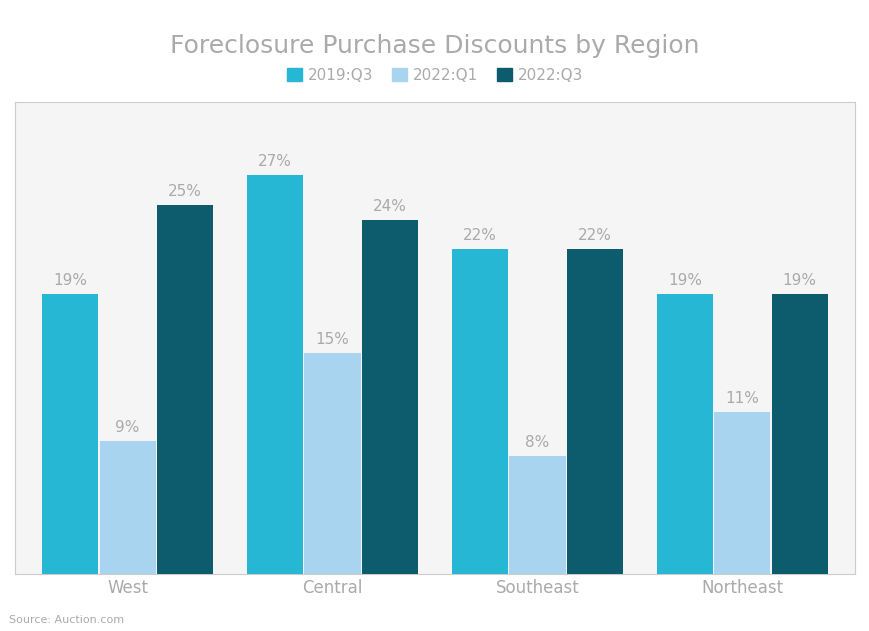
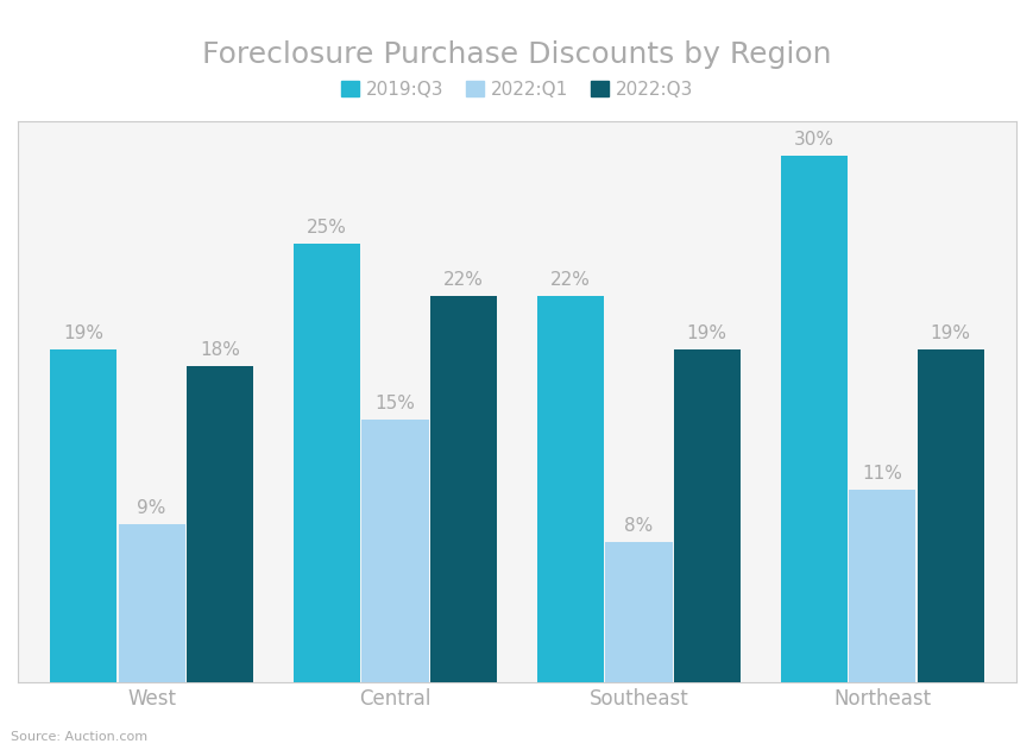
2022:Q3/West: 25% -> 18%
2019:Q3/Central: 27% -> 25%
2022:Q3/Central: 24% -> 22%
2022:Q3/Southeast: 22% -> 19%
2019:Q3/Northeast: 19% -> 30%
